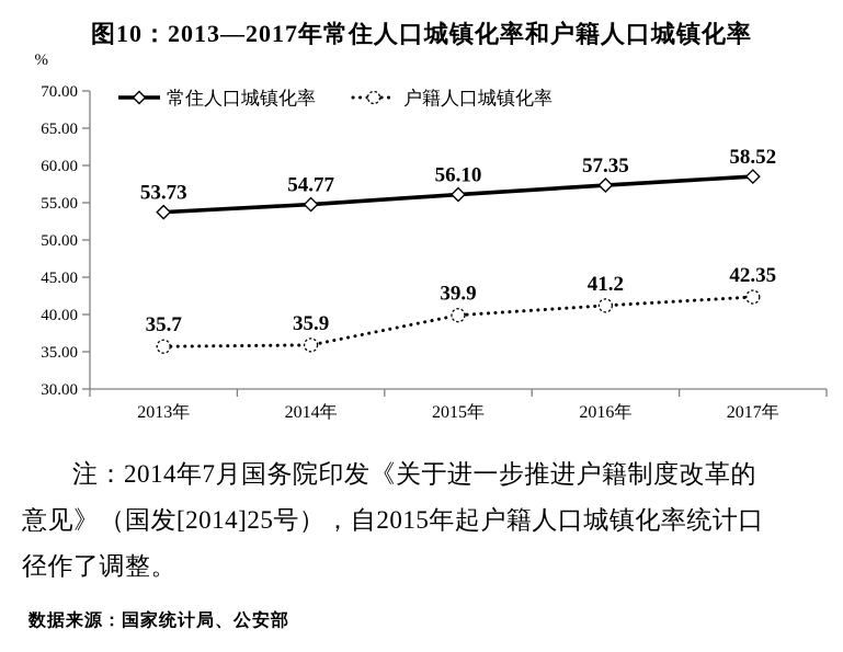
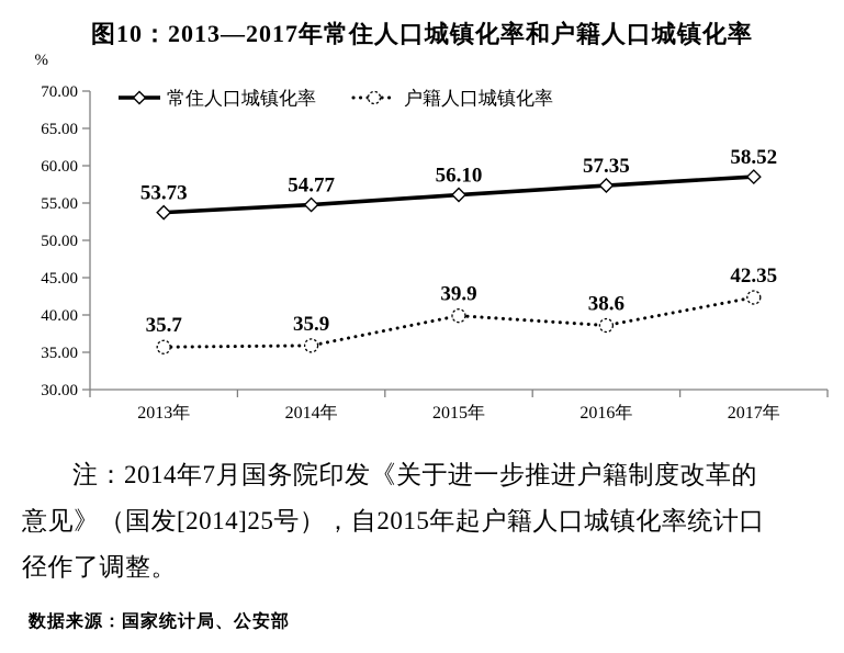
户籍人口城镇化率/2016年: 41.2 -> 38.6
